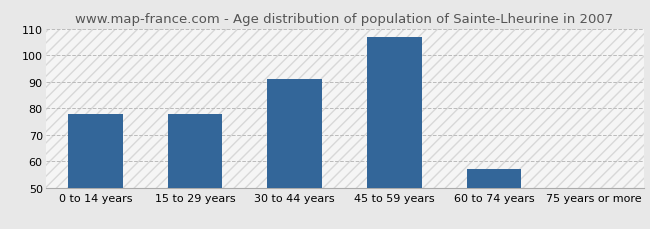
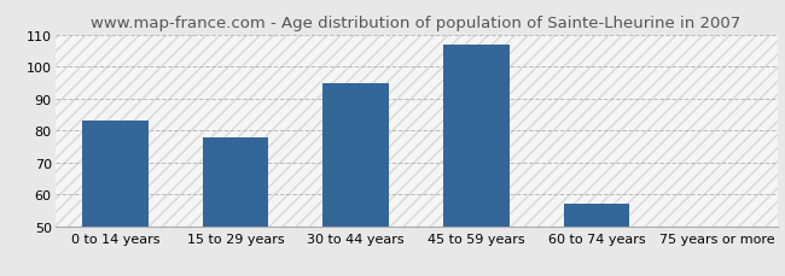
0 to 14 years: 78 -> 83
30 to 44 years: 91 -> 95
